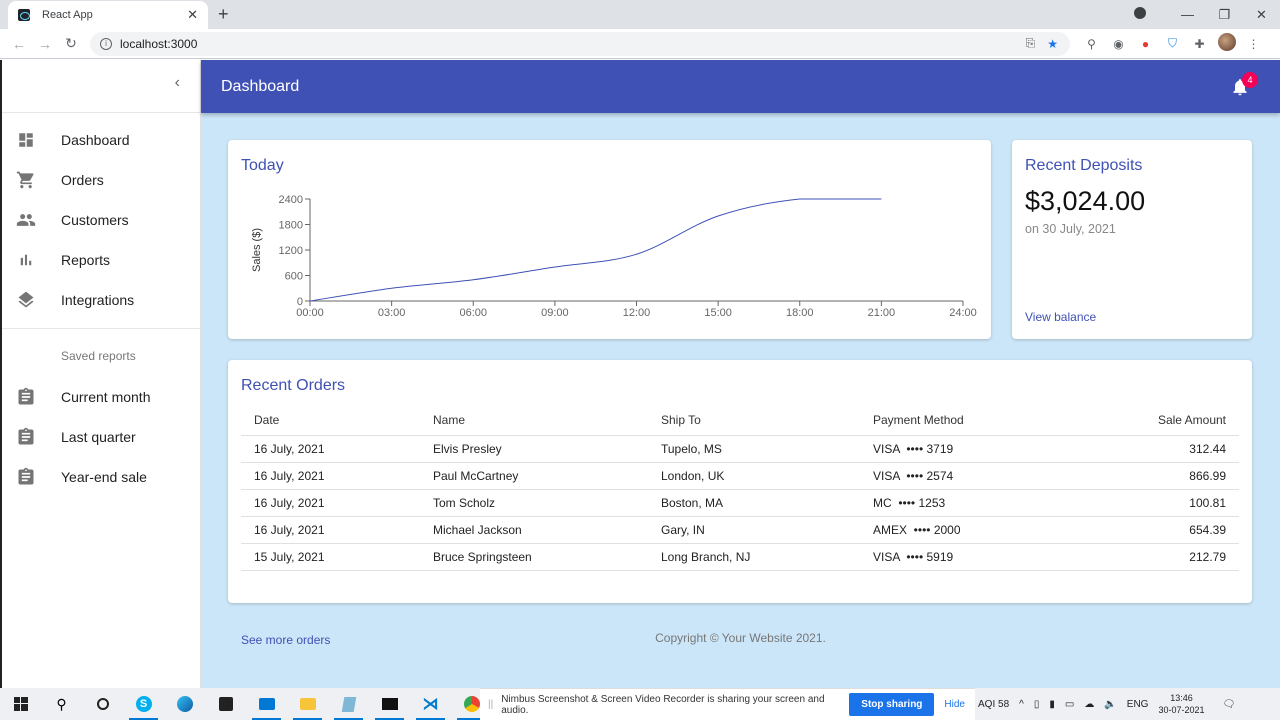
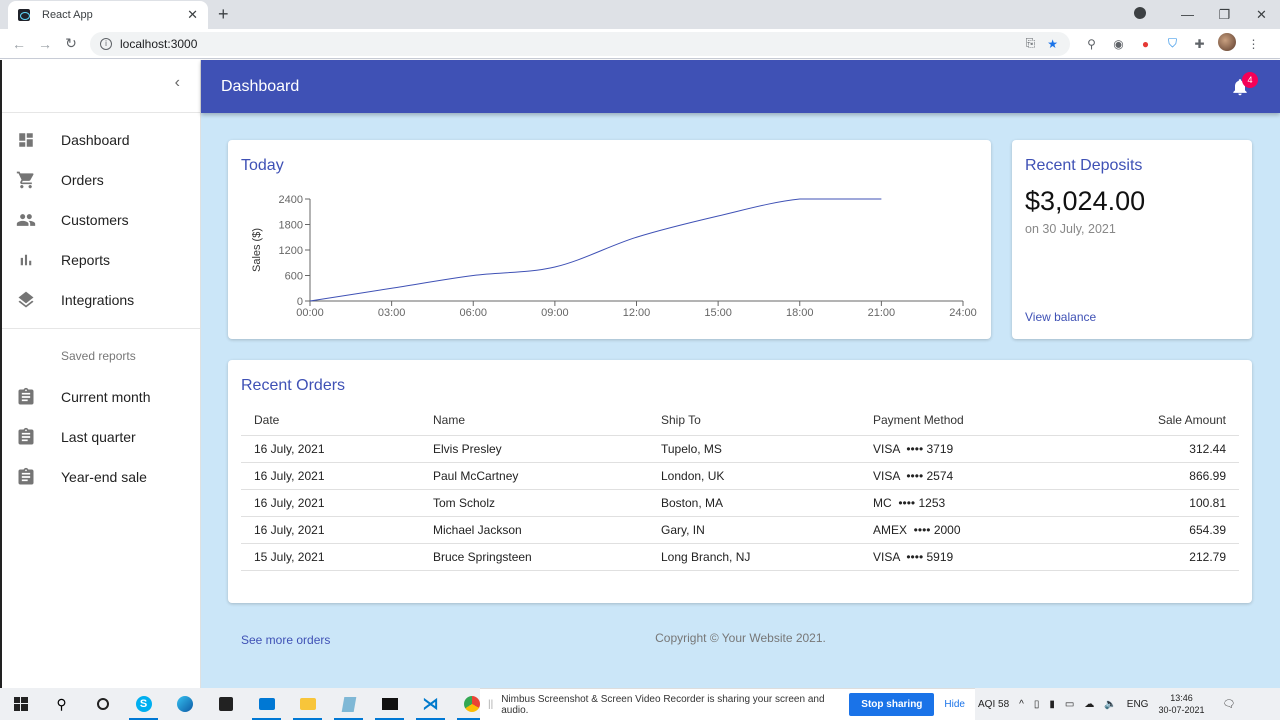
06:00: 500 -> 600
12:00: 1100 -> 1500
